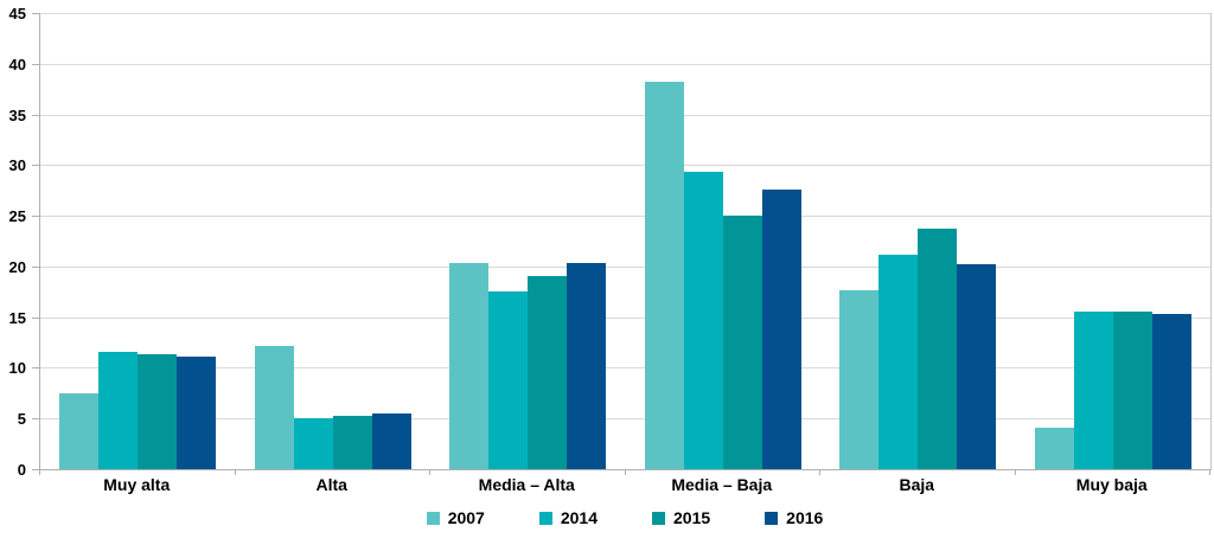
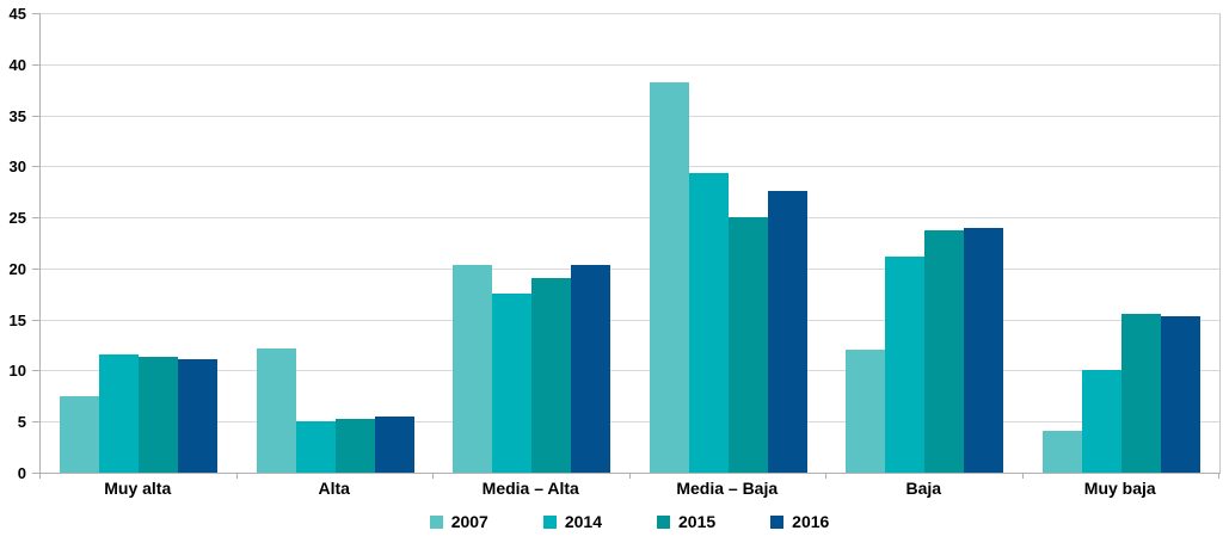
2007/Baja: 18 -> 12
2016/Baja: 20 -> 24
2014/Muy baja: 16 -> 10
